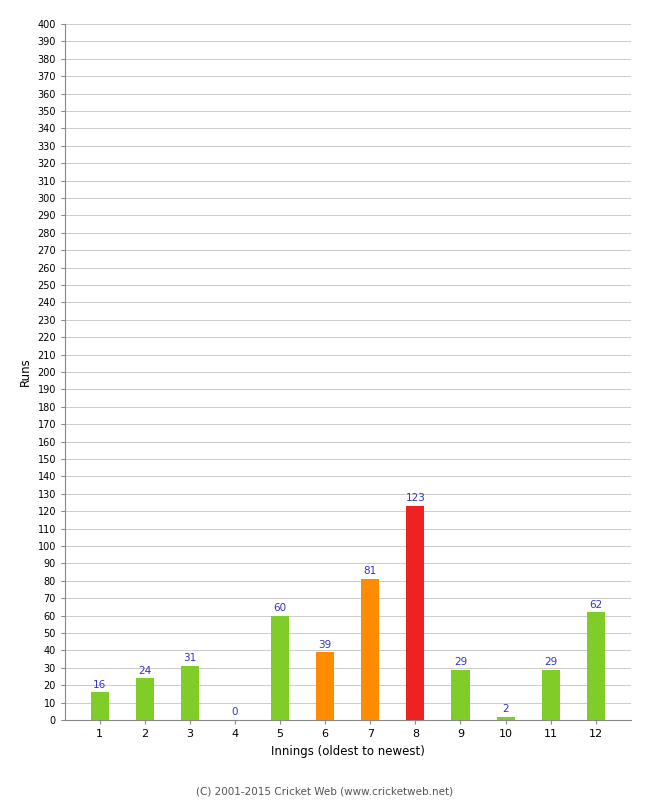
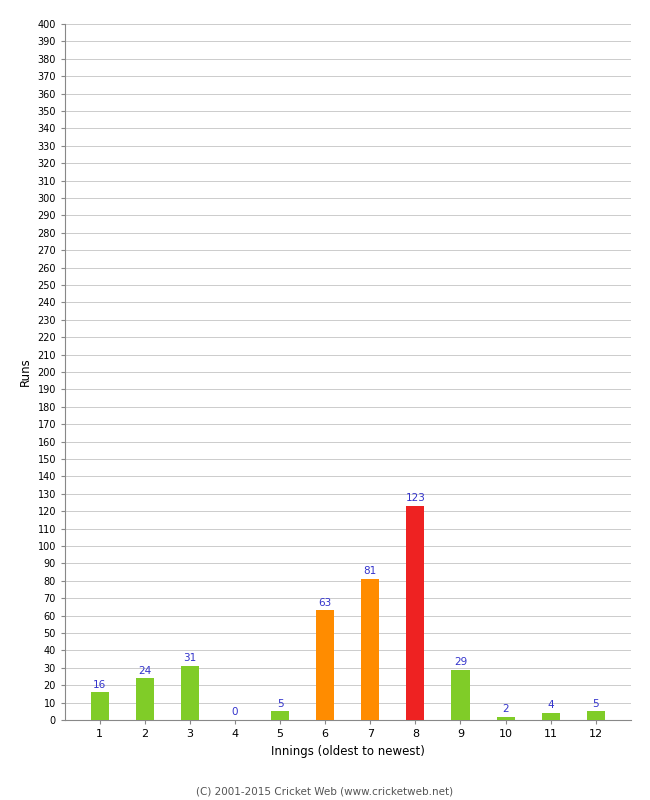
5: 60 -> 5
6: 39 -> 63
11: 29 -> 4
12: 62 -> 5
